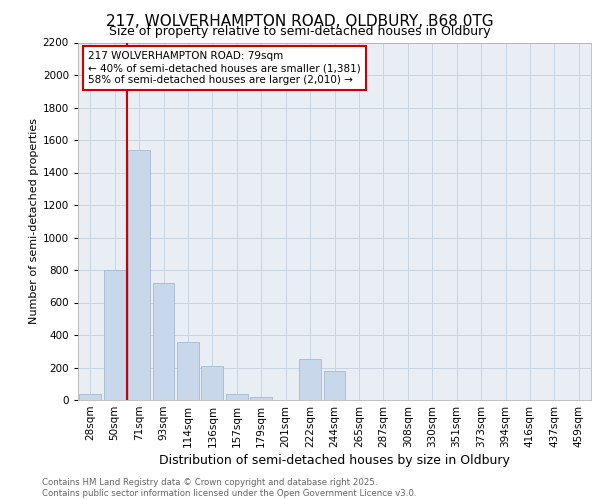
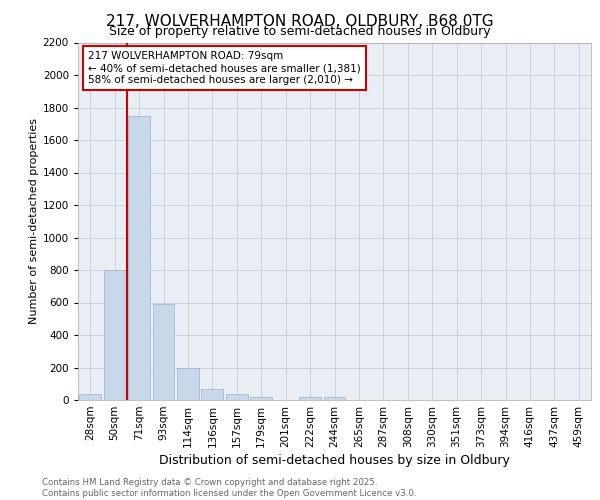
71sqm: 1540 -> 1750
93sqm: 720 -> 590
114sqm: 360 -> 200
136sqm: 210 -> 60
222sqm: 250 -> 20
244sqm: 180 -> 20
